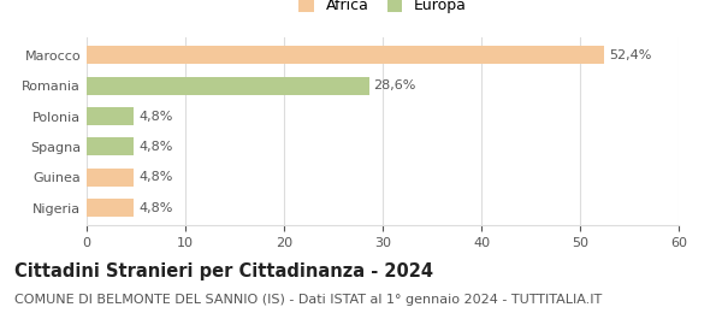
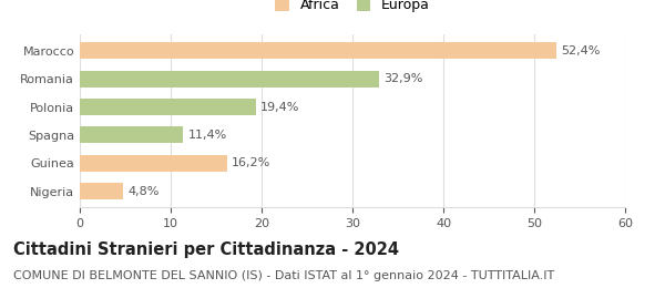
Romania: 28,6% -> 32,9%
Polonia: 4,8% -> 19,4%
Spagna: 4,8% -> 11,4%
Guinea: 4,8% -> 16,2%
